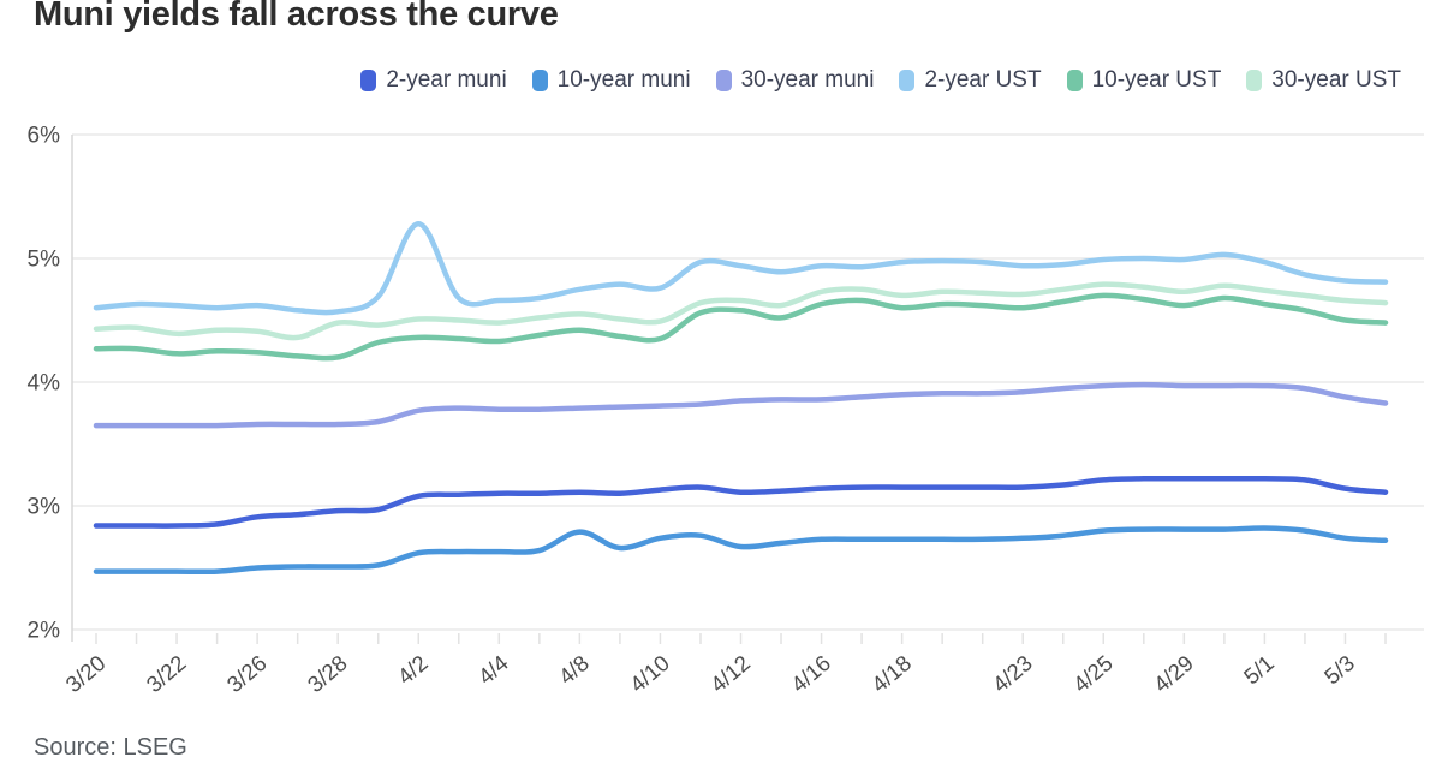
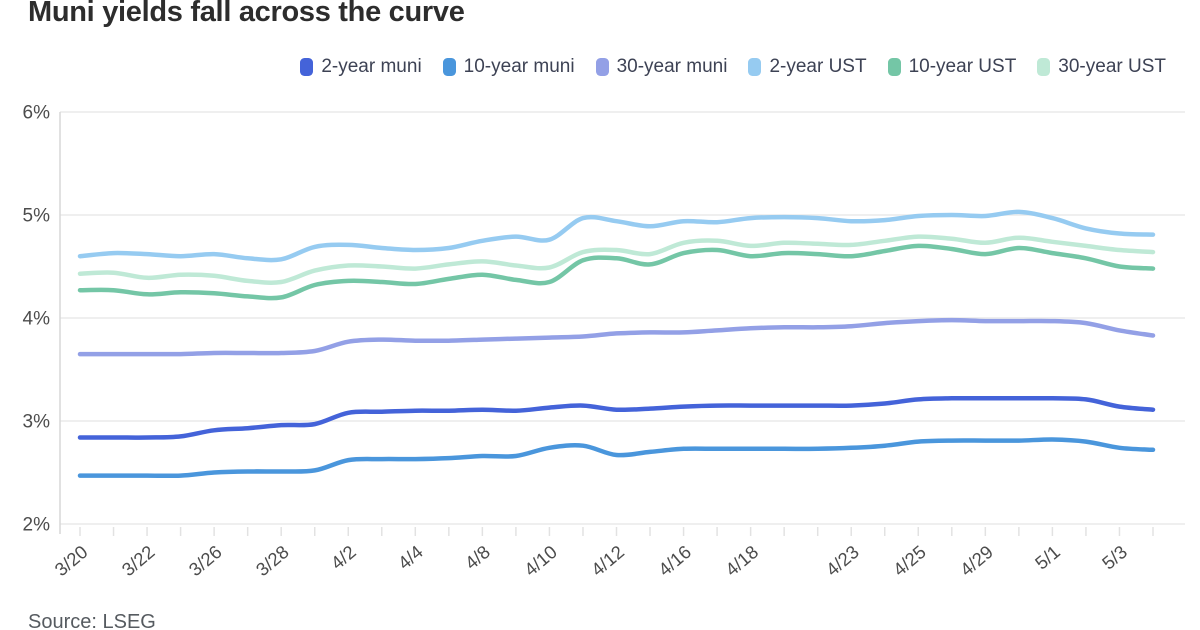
30-year UST/3/28: 4.48% -> 4.35%
2-year UST/4/2: 5.28% -> 4.71%
10-year muni/4/8: 2.79% -> 2.66%
